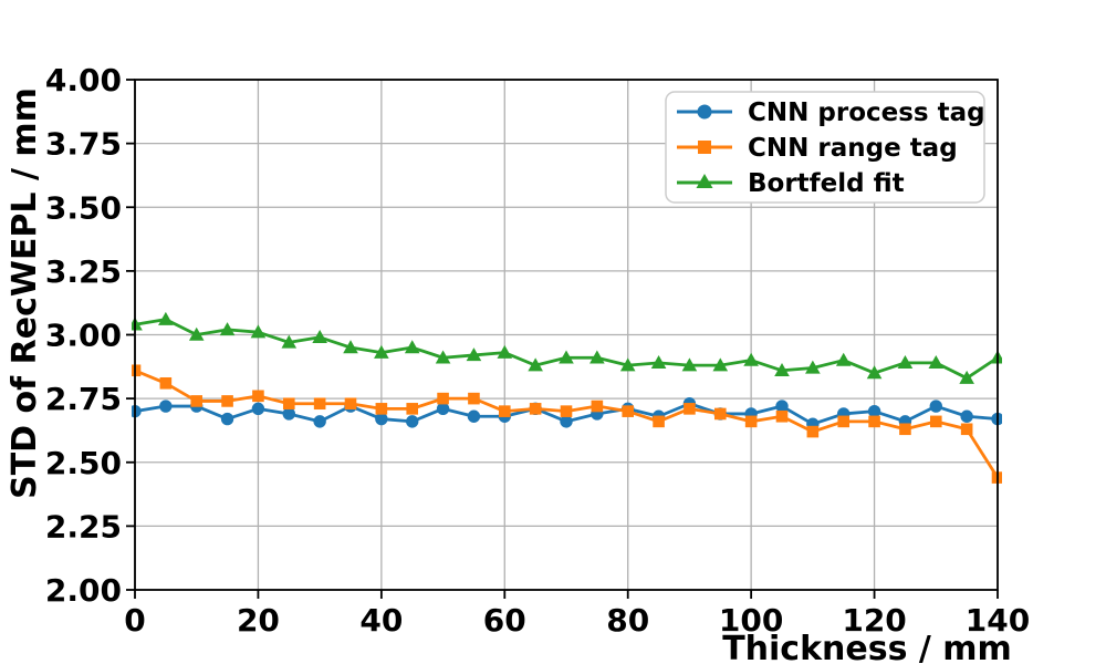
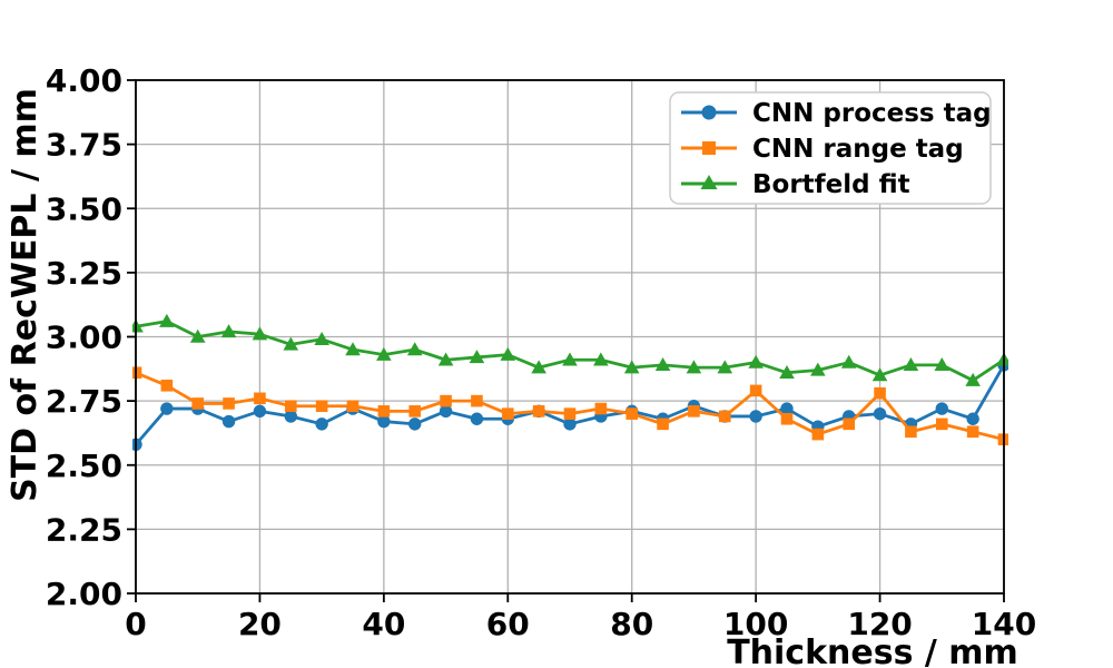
CNN process tag/0: 2.70 -> 2.58
CNN range tag/100: 2.66 -> 2.79
CNN range tag/120: 2.66 -> 2.78
CNN process tag/140: 2.67 -> 2.89
CNN range tag/140: 2.44 -> 2.60
